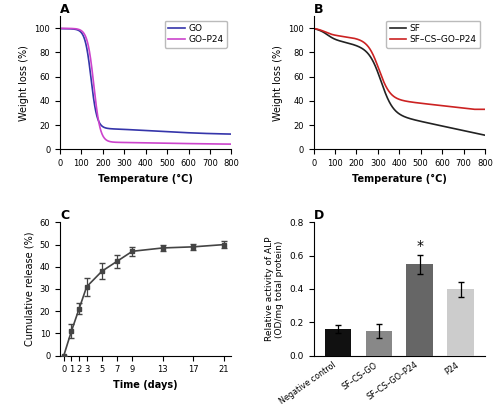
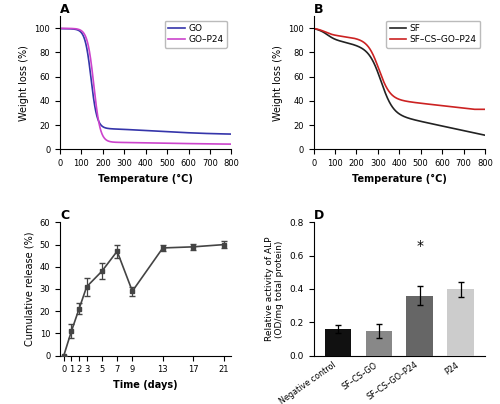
C/7: 42.5 -> 47.0
C/9: 47.0 -> 29.0
D/SF–CS–GO–P24: 0.55 -> 0.36
